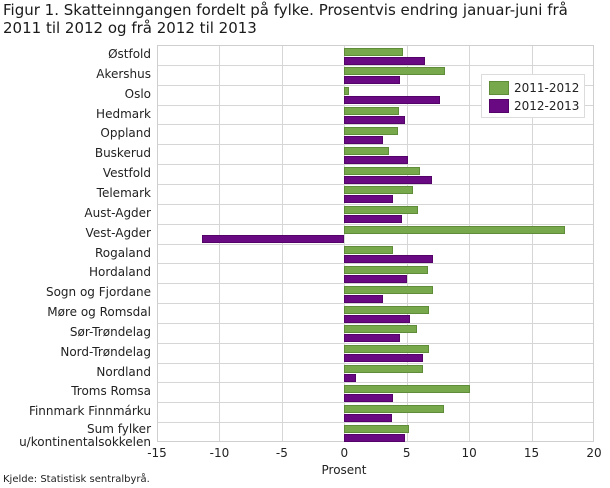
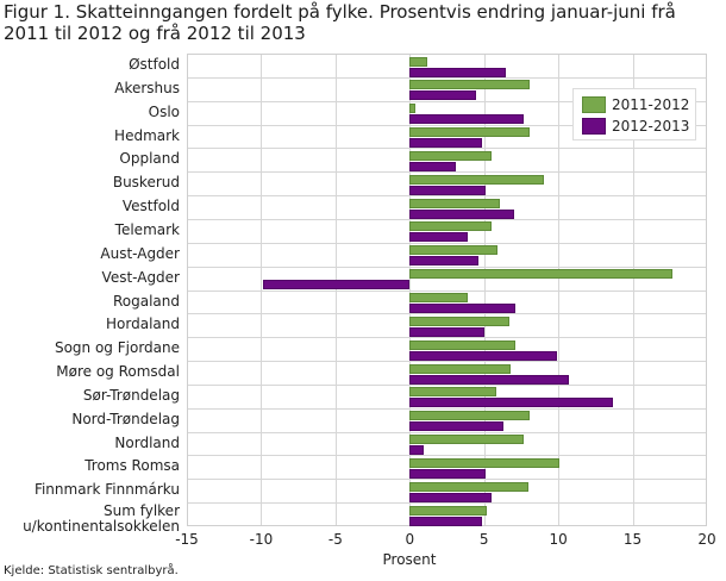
2011-2012/Østfold: 4.7 -> 1.2
2011-2012/Hedmark: 4.4 -> 8.1
2011-2012/Oppland: 4.3 -> 5.5
2011-2012/Buskerud: 3.6 -> 9.0
2012-2013/Vest-Agder: -11.4 -> -9.9
2012-2013/Sogn og Fjordane: 3.1 -> 9.9
2012-2013/Møre og Romsdal: 5.3 -> 10.7
2012-2013/Sør-Trøndelag: 4.5 -> 13.7
2011-2012/Nord-Trøndelag: 6.8 -> 8.1
2011-2012/Nordland: 6.3 -> 7.7
2012-2013/Troms Romsa: 3.9 -> 5.1
2012-2013/Finnmark Finnmárku: 3.8 -> 5.5
